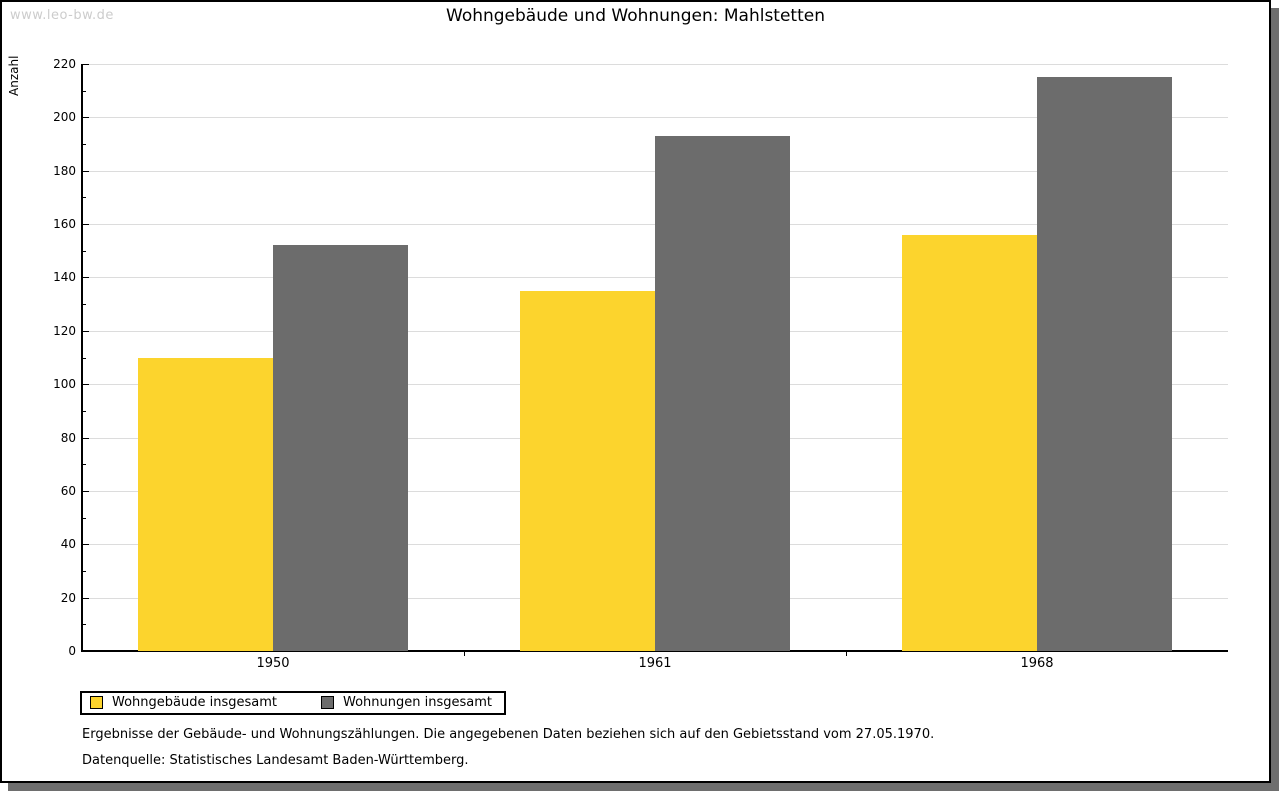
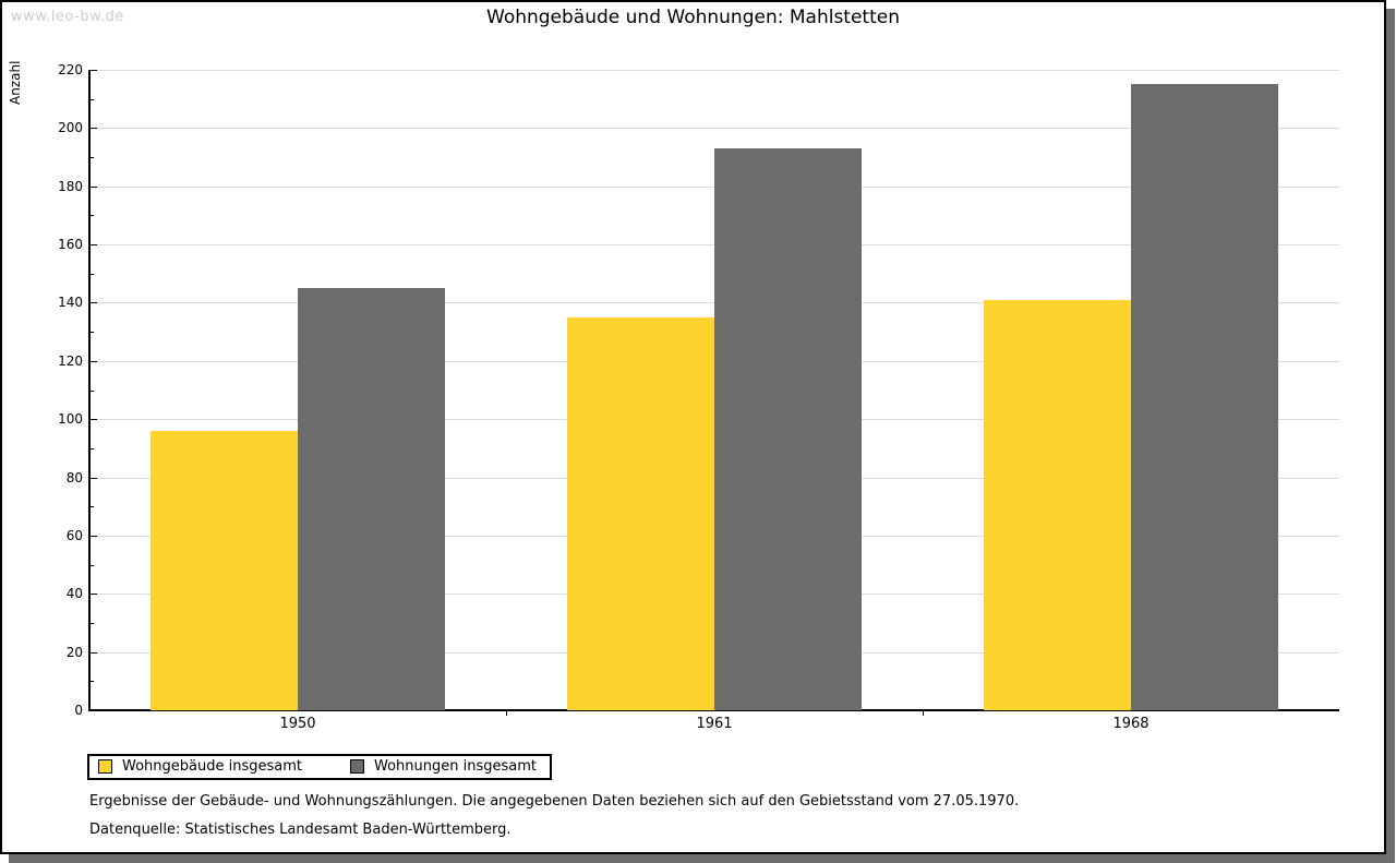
Wohngebäude insgesamt/1950: 110 -> 96
Wohnungen insgesamt/1950: 152 -> 145
Wohngebäude insgesamt/1968: 156 -> 141
